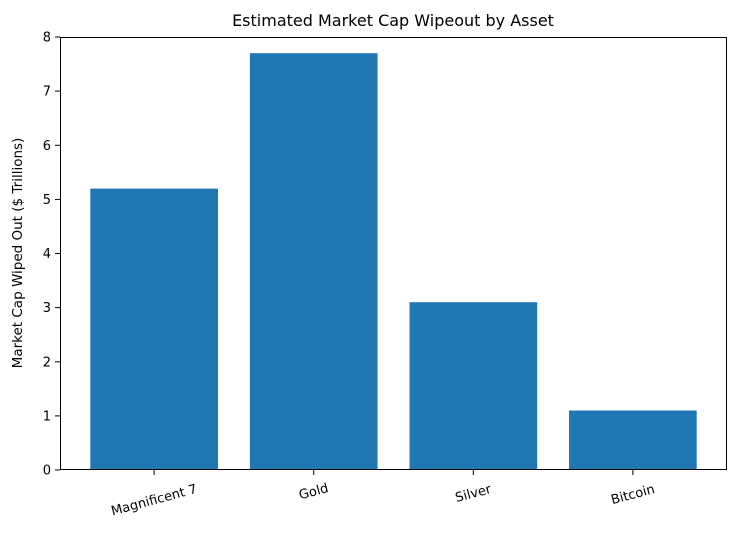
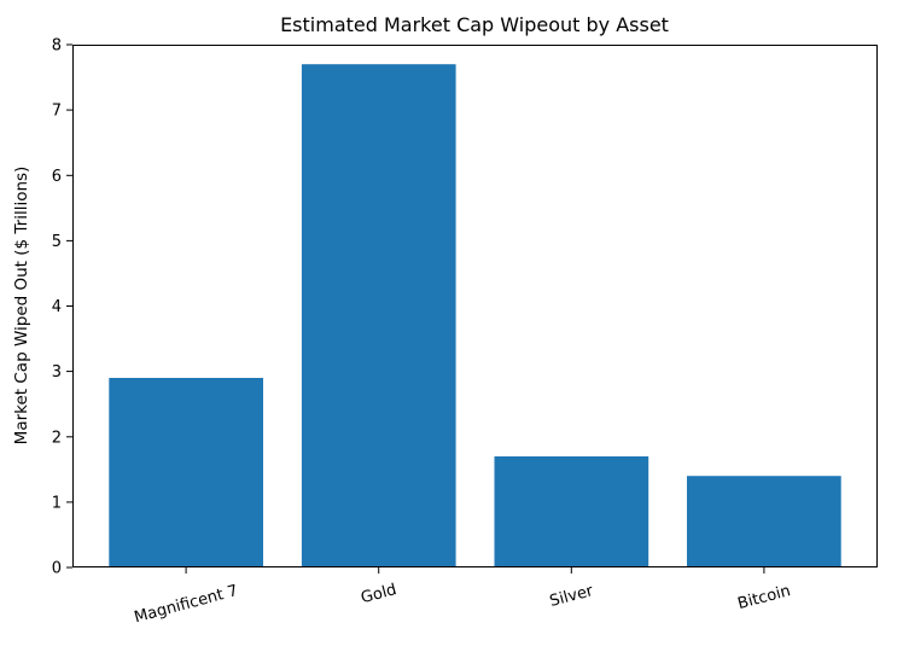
Magnificent 7: 5.2 -> 2.9
Silver: 3.1 -> 1.7
Bitcoin: 1.1 -> 1.4
